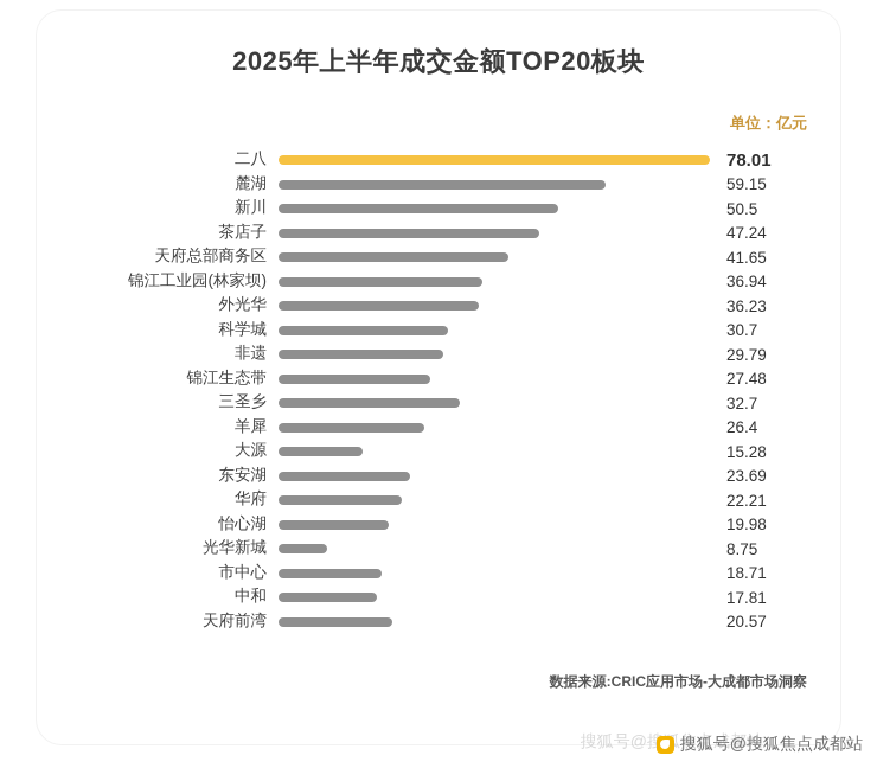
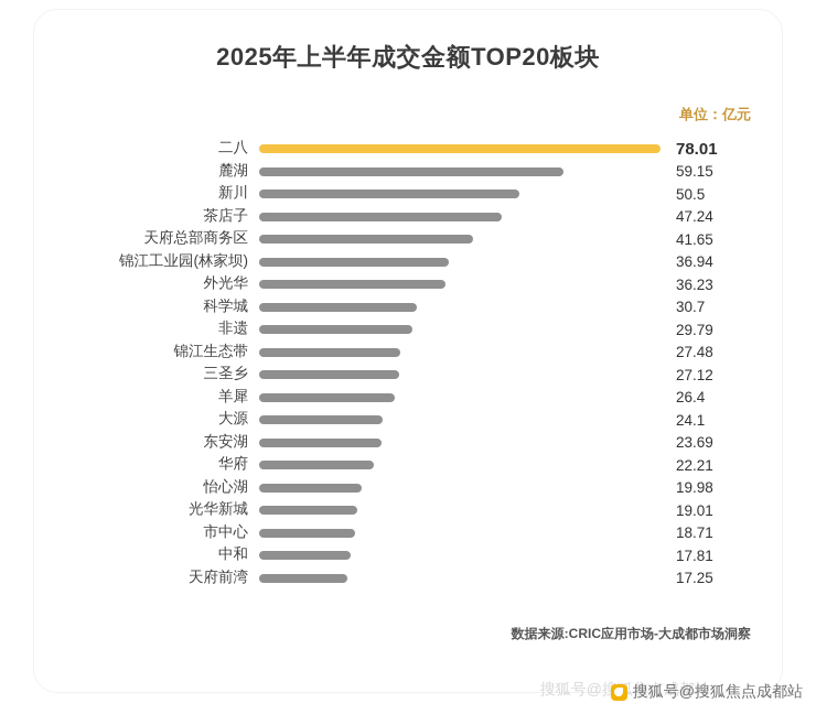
三圣乡: 32.7 -> 27.12
大源: 15.28 -> 24.1
光华新城: 8.75 -> 19.01
天府前湾: 20.57 -> 17.25
